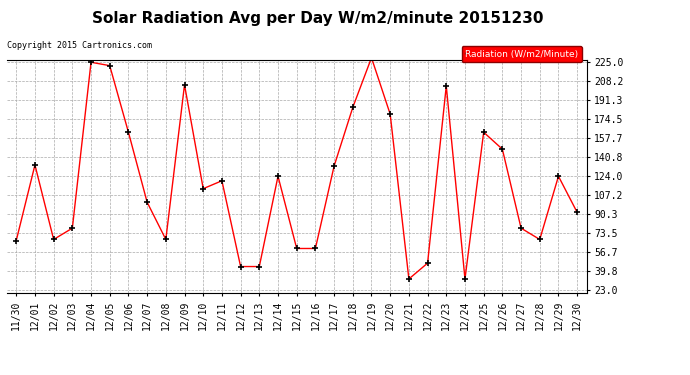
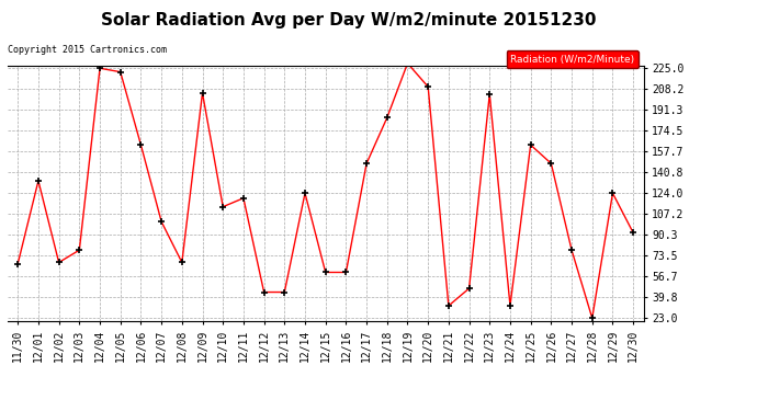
12/17: 133 -> 148
12/20: 179 -> 210
12/28: 68 -> 23
